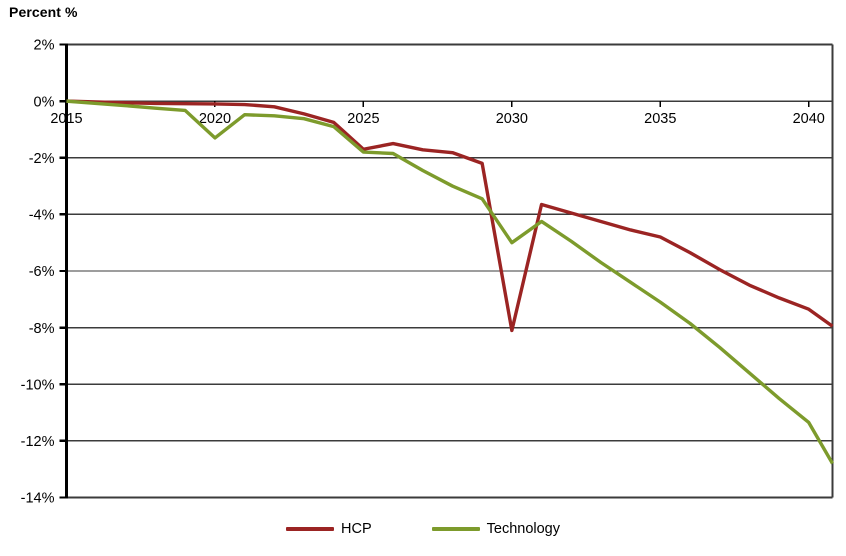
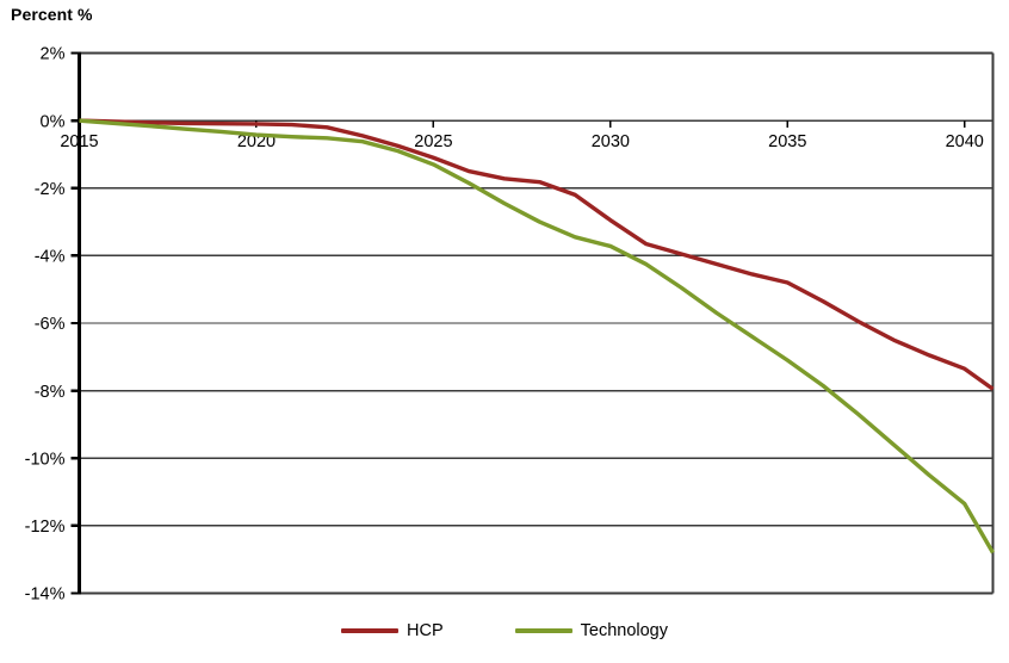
Technology/2020: -1.3% -> -0.4%
HCP/2025: -1.7% -> -1.1%
Technology/2025: -1.8% -> -1.3%
HCP/2030: -8.1% -> -3.0%
Technology/2030: -5.0% -> -3.7%
